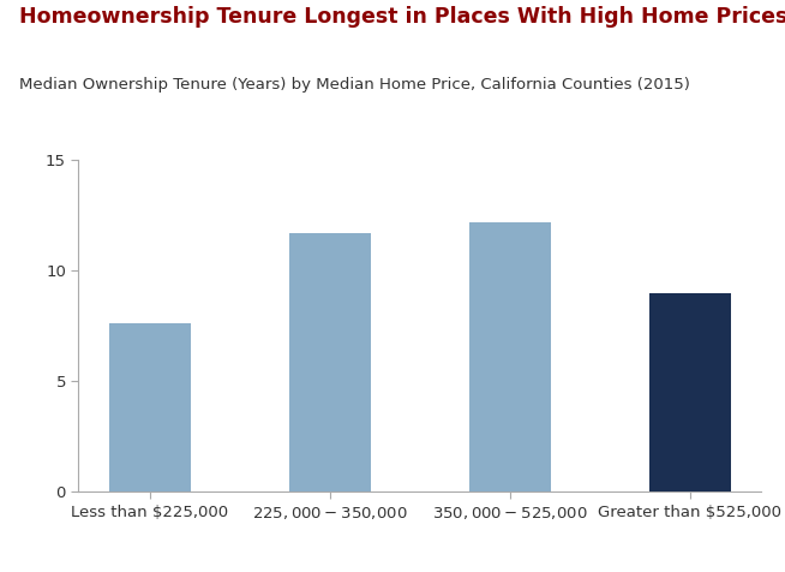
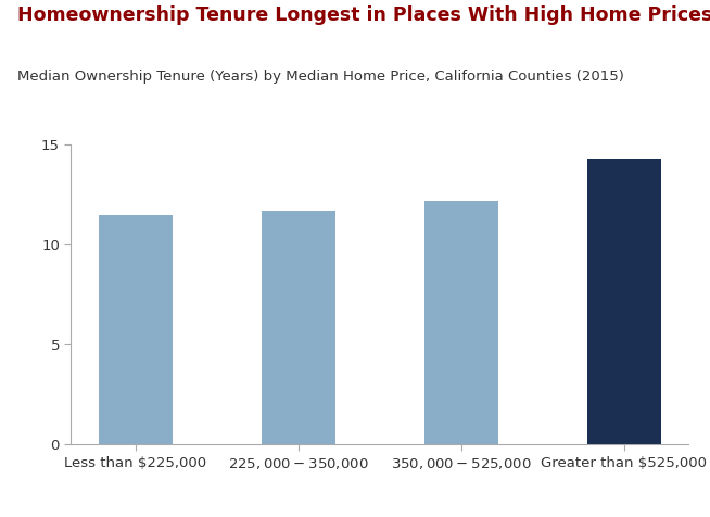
Less than $225,000: 7.6 -> 11.5
Greater than $525,000: 9.0 -> 14.3
